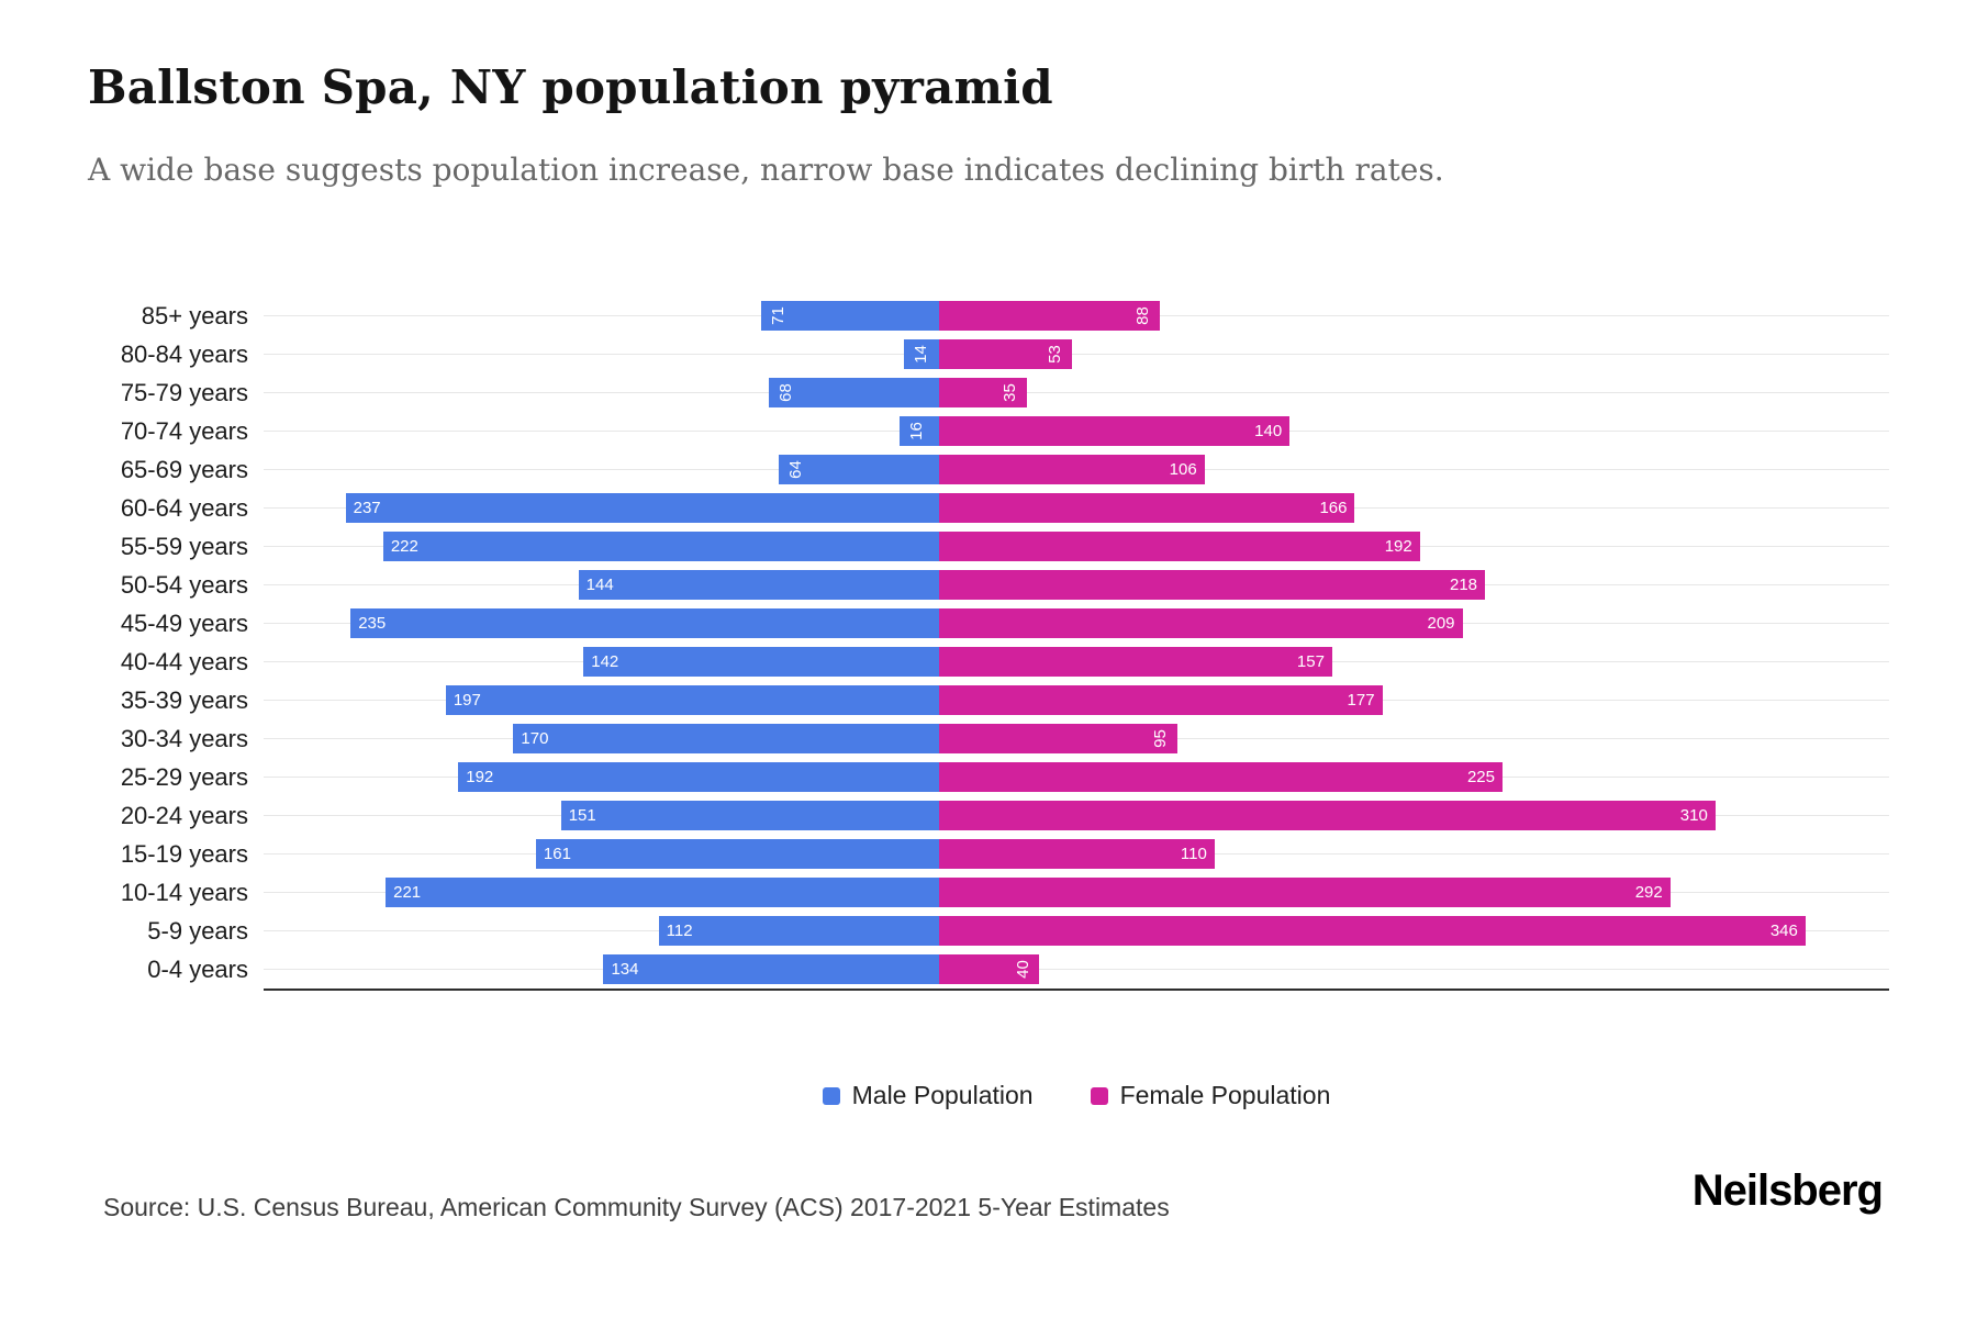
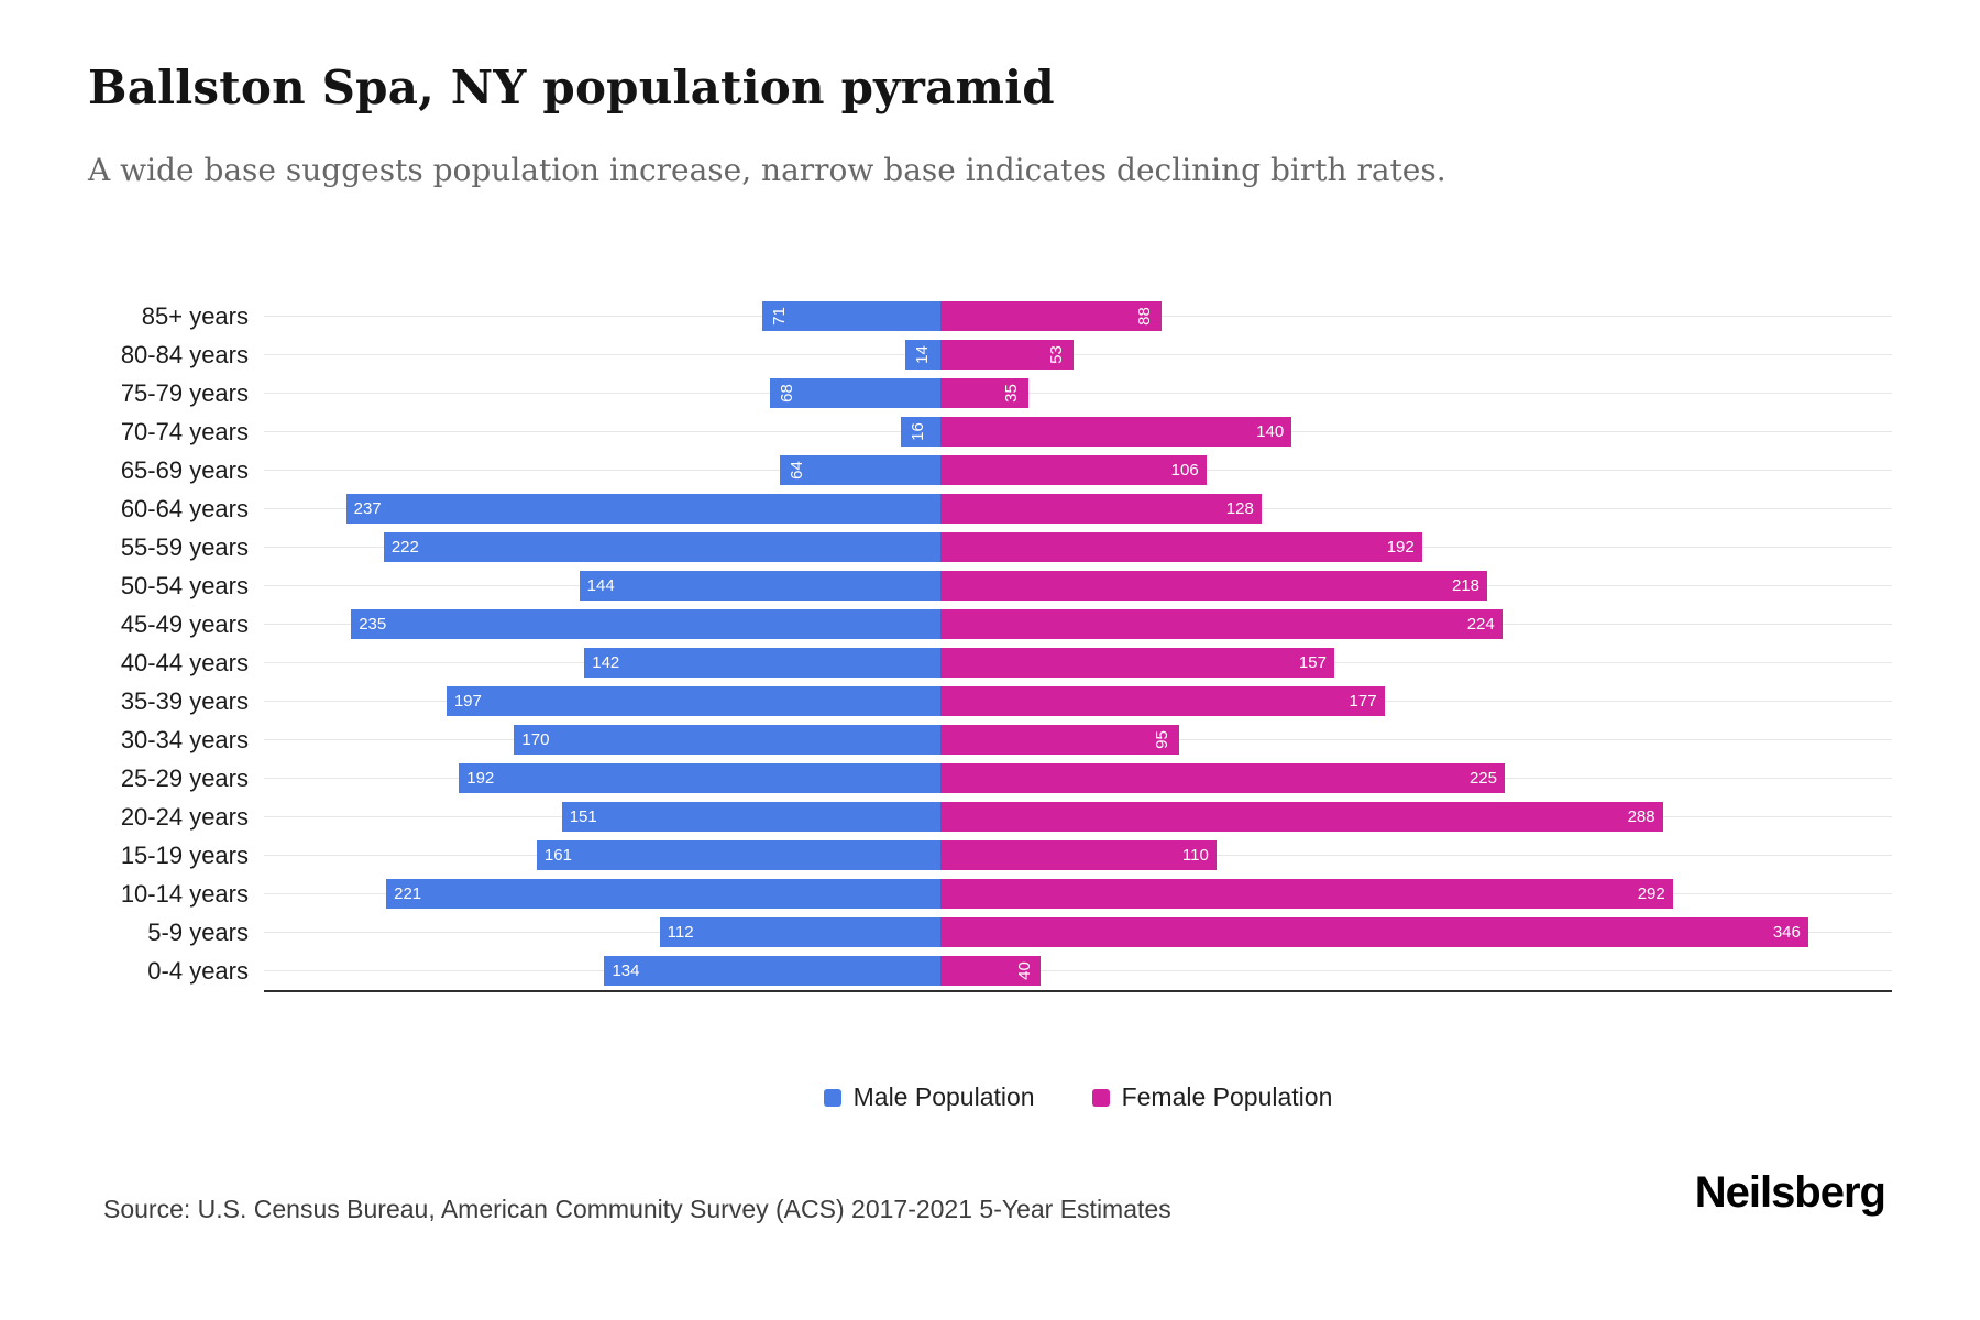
Female Population/60-64 years: 166 -> 128
Female Population/45-49 years: 209 -> 224
Female Population/20-24 years: 310 -> 288
